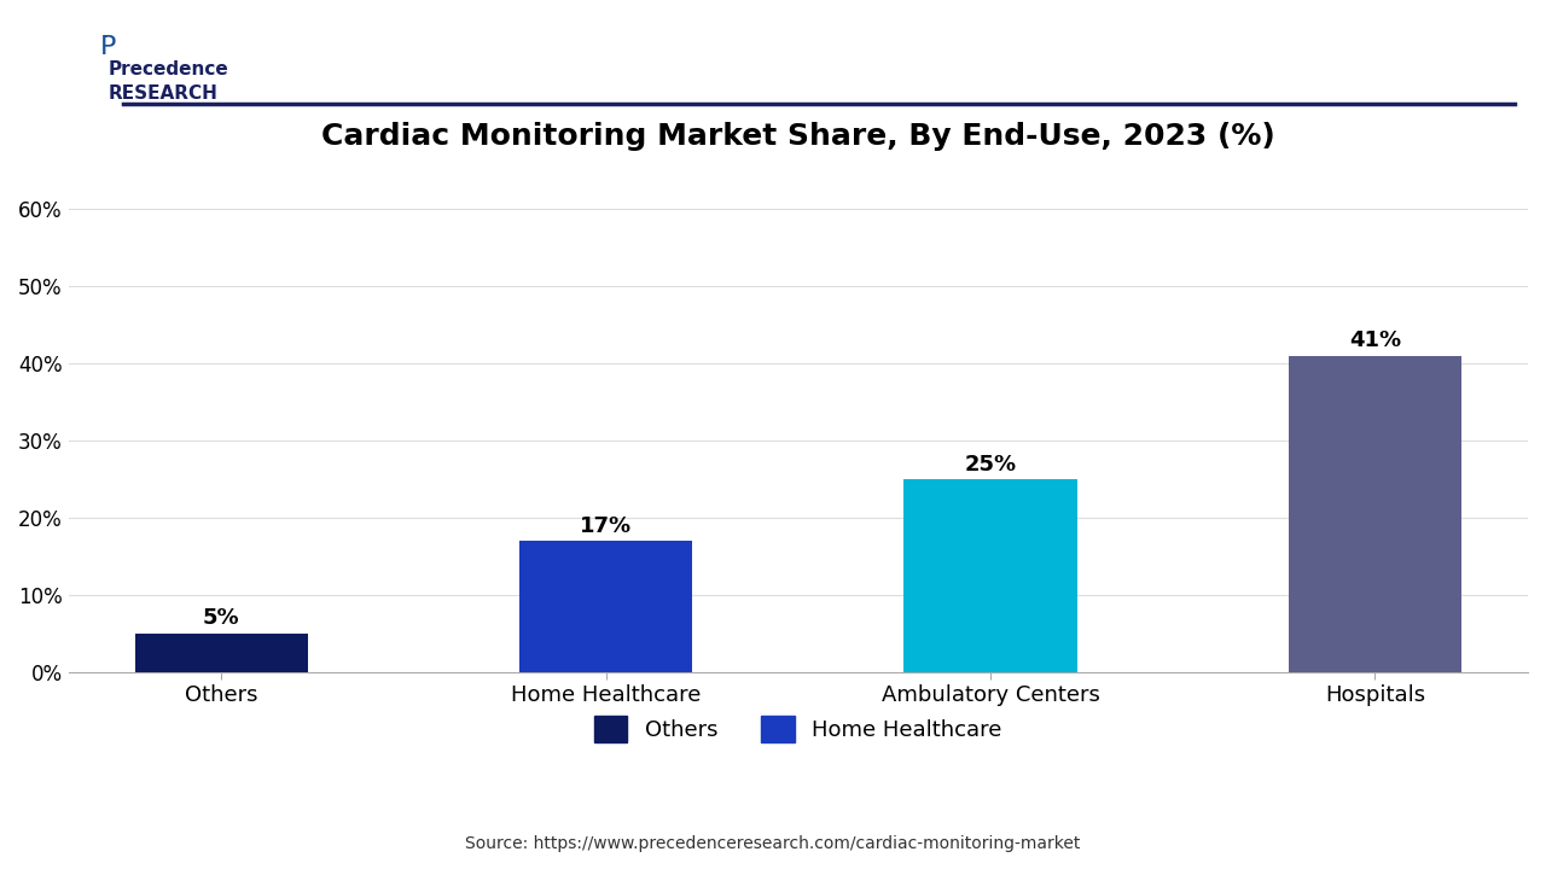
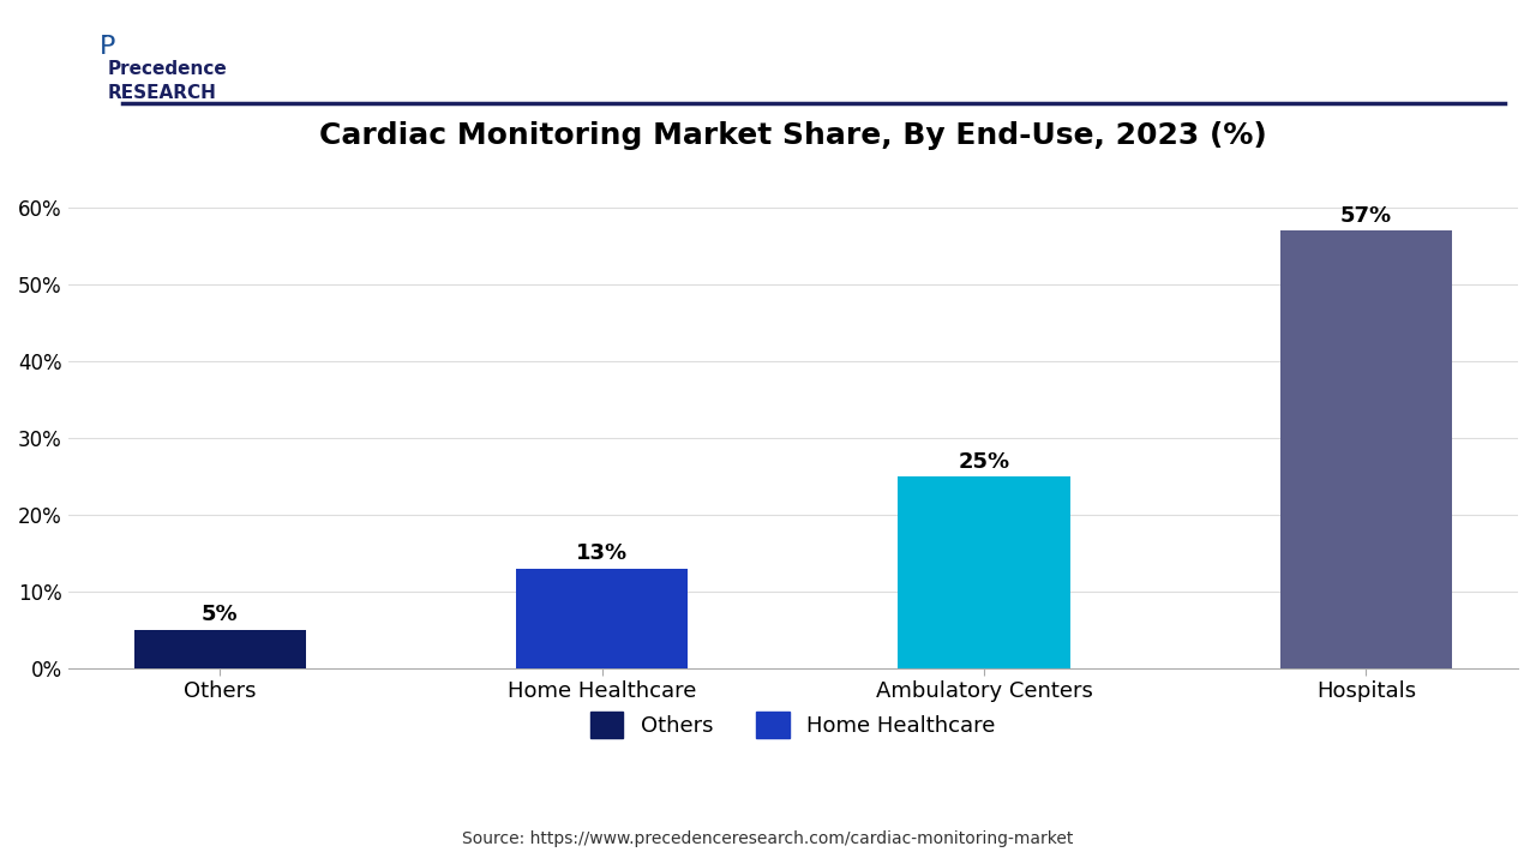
Home Healthcare: 17% -> 13%
Hospitals: 41% -> 57%
